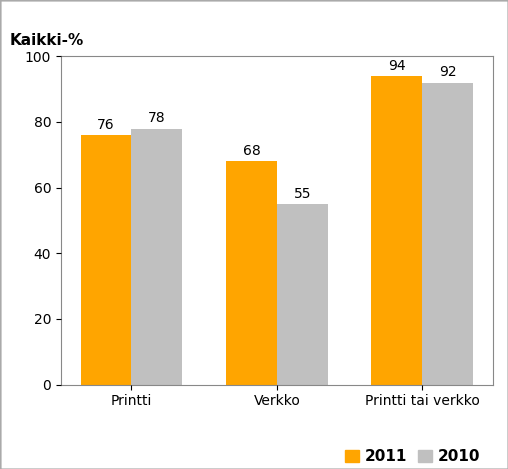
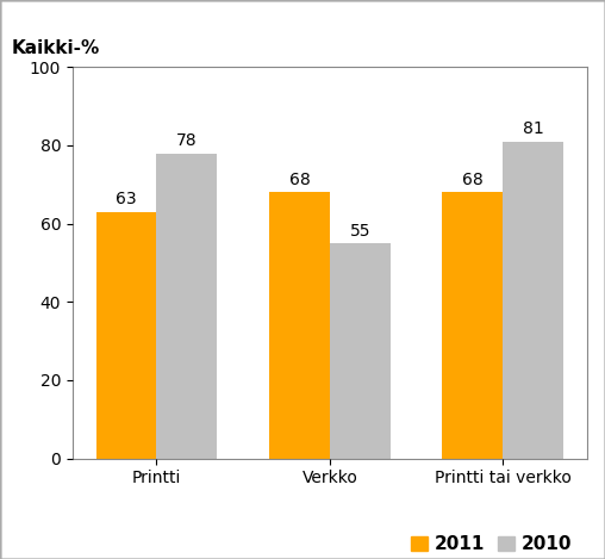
2011/Printti: 76 -> 63
2011/Printti tai verkko: 94 -> 68
2010/Printti tai verkko: 92 -> 81
